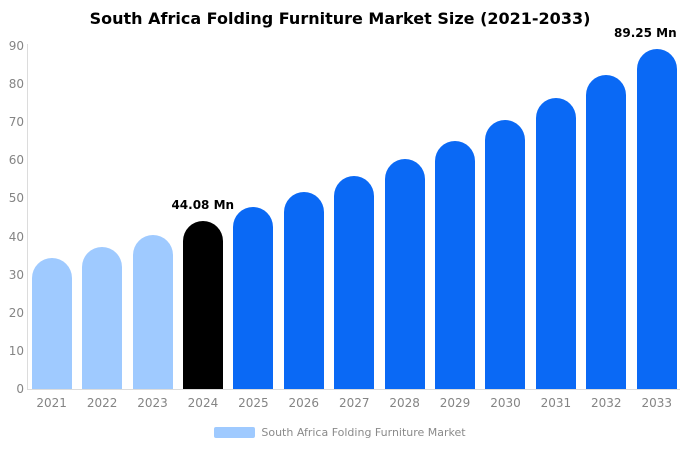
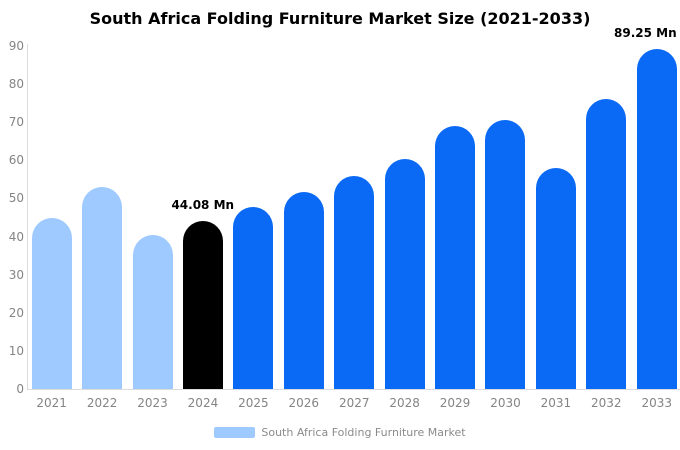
2021: 34 -> 45
2022: 37 -> 53
2029: 65 -> 69
2031: 76 -> 58
2032: 82 -> 76
